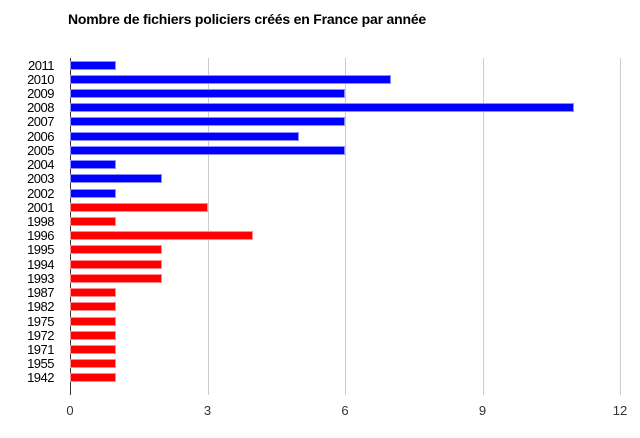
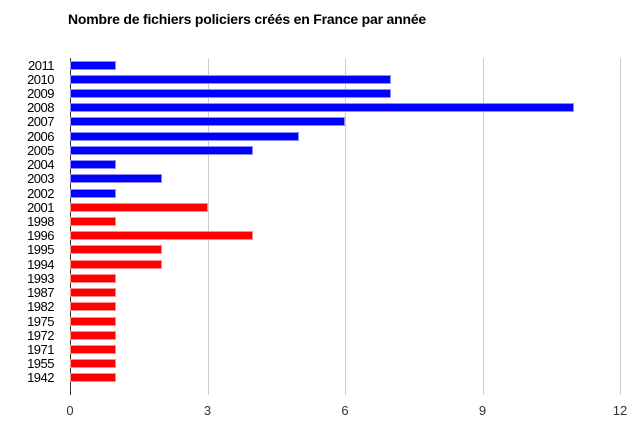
2009: 6 -> 7
2005: 6 -> 4
1993: 2 -> 1
